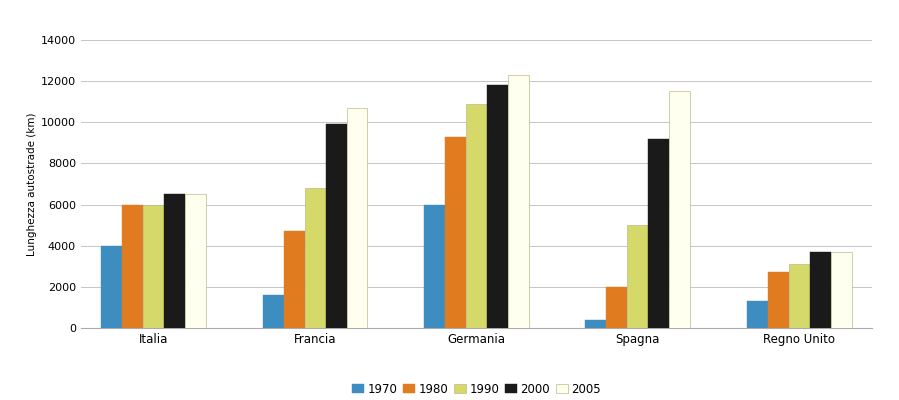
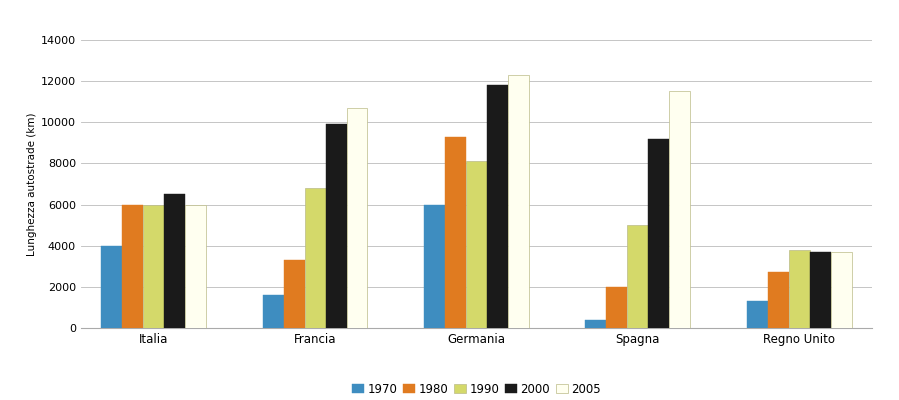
2005/Italia: 6500 -> 6000
1980/Francia: 4700 -> 3300
1990/Germania: 10900 -> 8100
1990/Regno Unito: 3100 -> 3800
